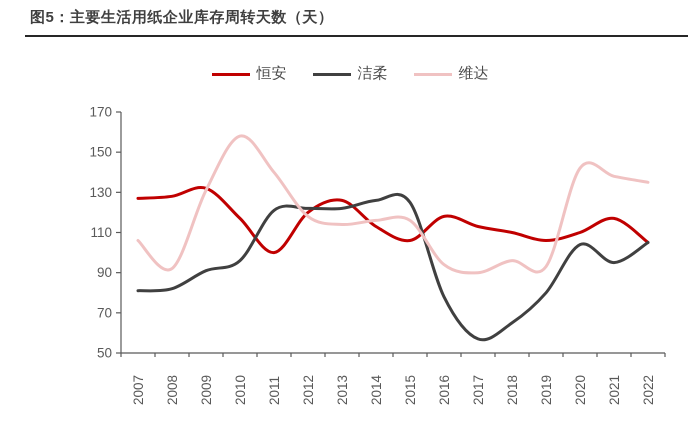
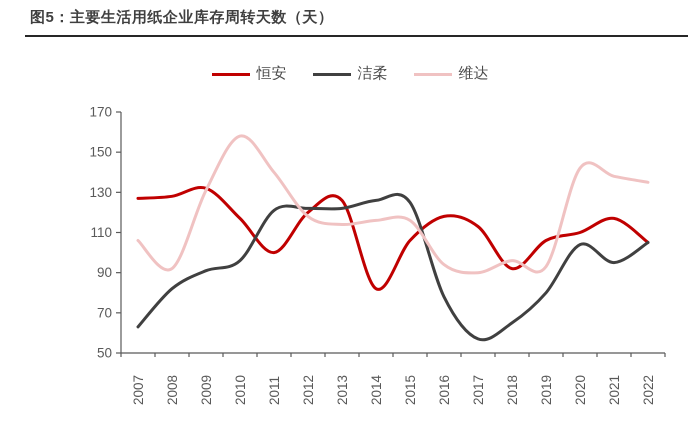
洁柔/2007: 81 -> 63
恒安/2014: 113 -> 82
恒安/2018: 110 -> 92
